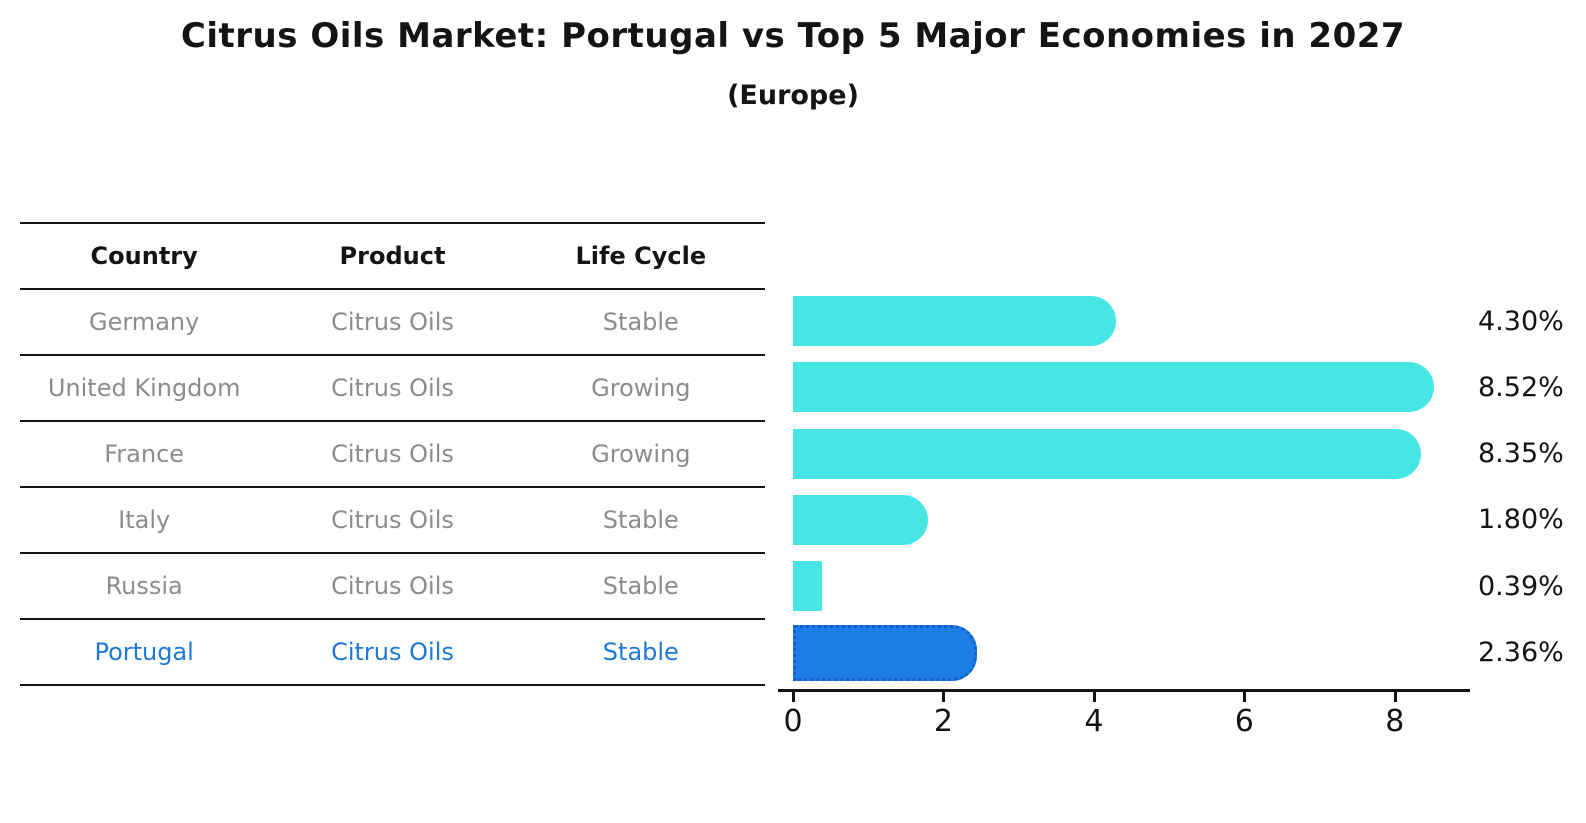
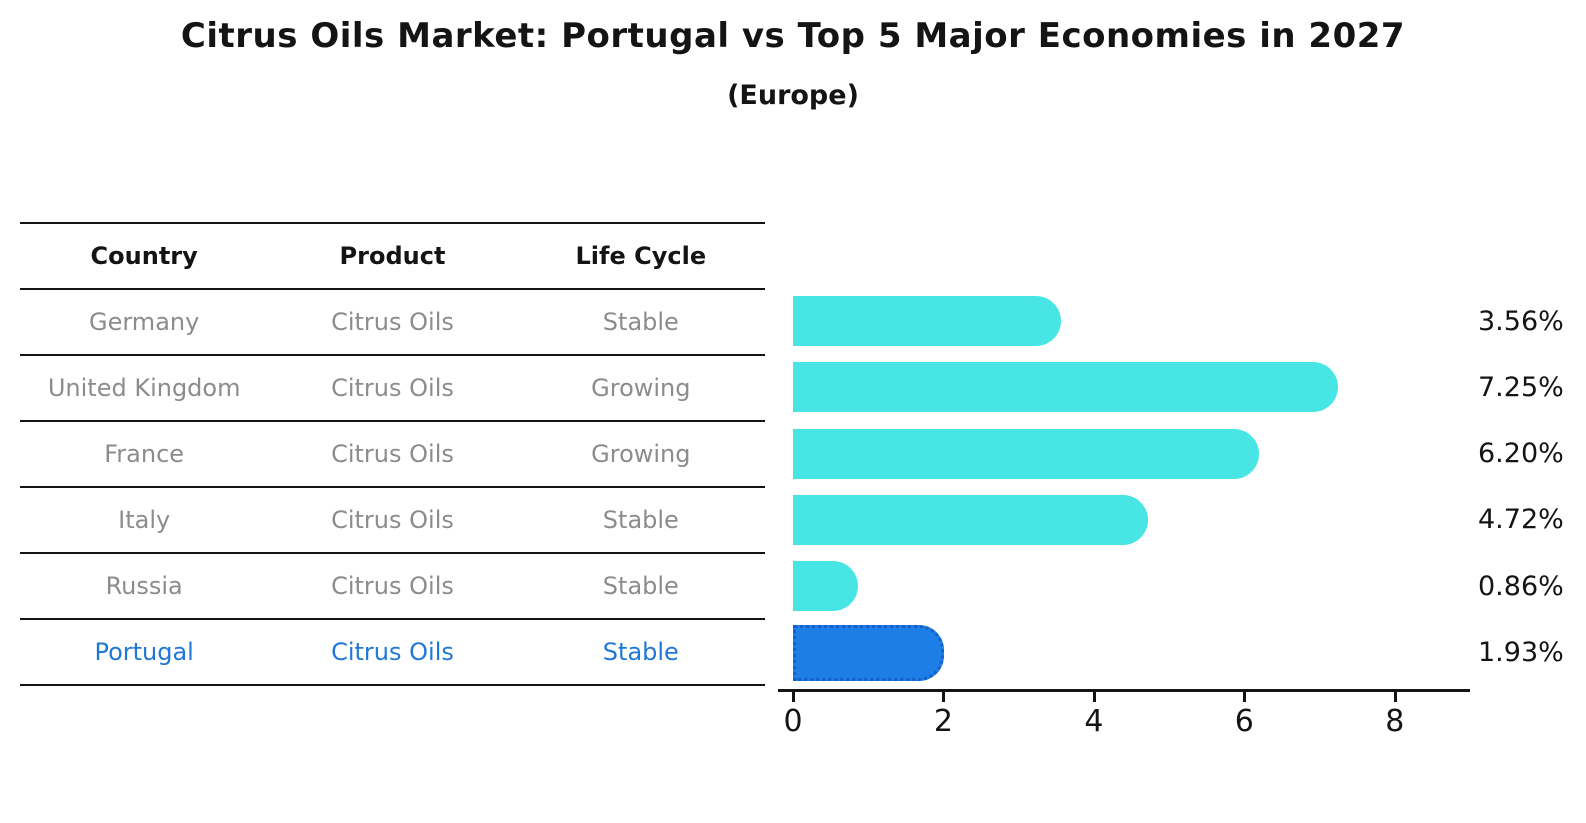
Germany: 4.30% -> 3.56%
United Kingdom: 8.52% -> 7.25%
France: 8.35% -> 6.20%
Italy: 1.80% -> 4.72%
Russia: 0.39% -> 0.86%
Portugal: 2.36% -> 1.93%
